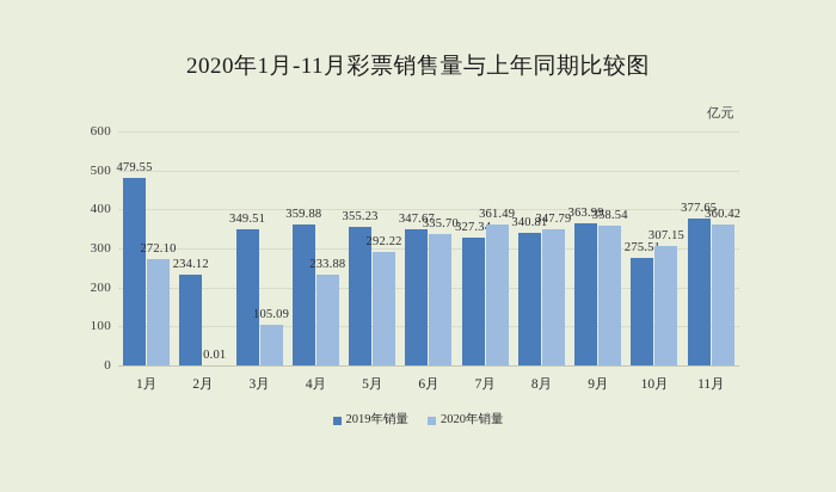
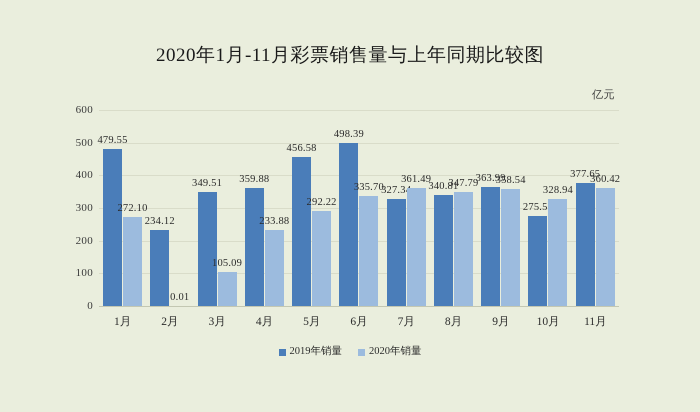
2019年销量/5月: 355.23 -> 456.58
2019年销量/6月: 347.67 -> 498.39
2020年销量/10月: 307.15 -> 328.94
